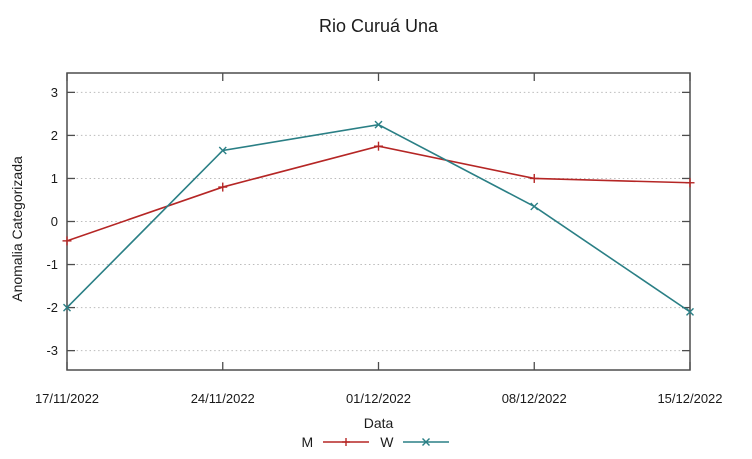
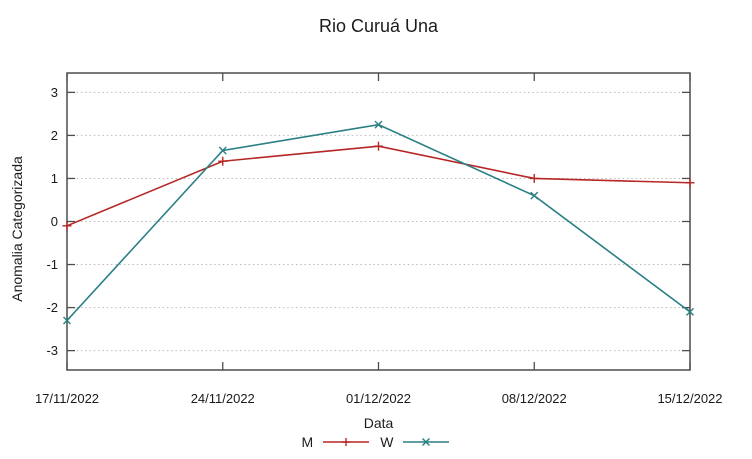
M/17/11/2022: -0.5 -> -0.1
W/17/11/2022: -2.0 -> -2.3
M/24/11/2022: 0.8 -> 1.4
W/08/12/2022: 0.3 -> 0.6
